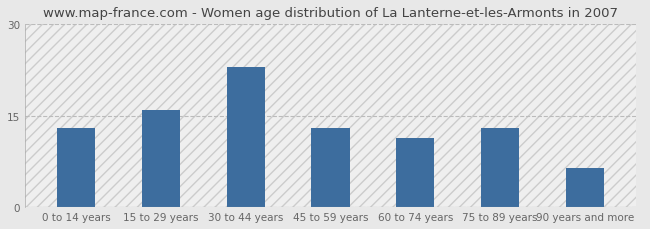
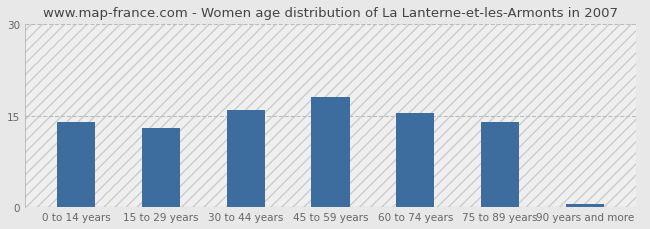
0 to 14 years: 13.0 -> 14.0
15 to 29 years: 16.0 -> 13.0
30 to 44 years: 23.0 -> 16.0
45 to 59 years: 13.0 -> 18.0
60 to 74 years: 11.4 -> 15.5
75 to 89 years: 13.0 -> 14.0
90 years and more: 6.4 -> 0.5
